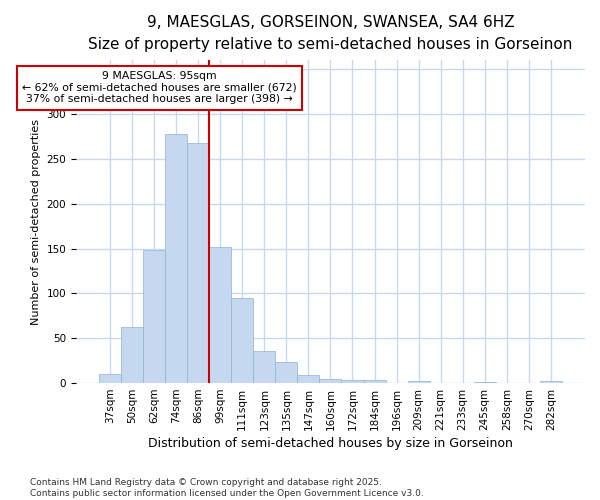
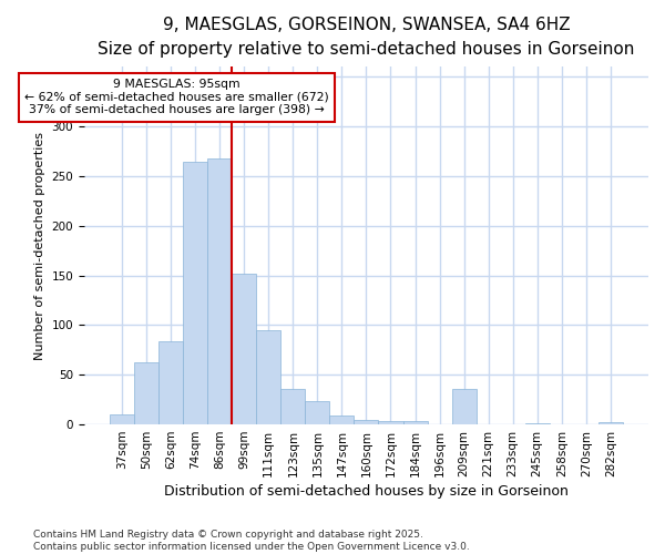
62sqm: 148 -> 84
74sqm: 278 -> 264
209sqm: 2 -> 36
